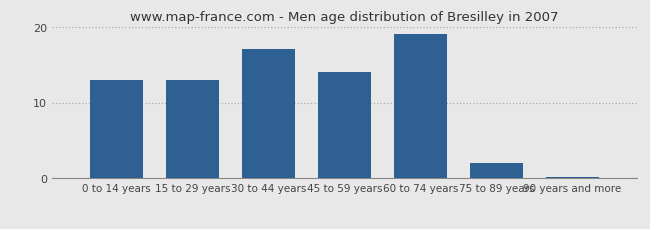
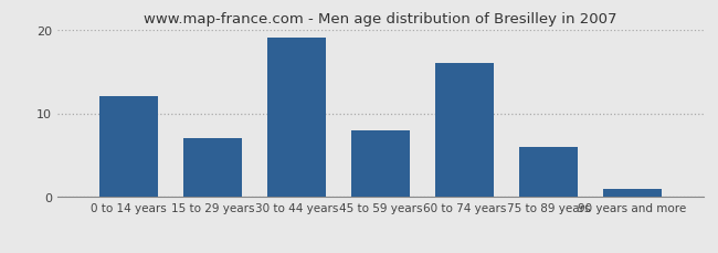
0 to 14 years: 13.0 -> 12.0
15 to 29 years: 13.0 -> 7.0
30 to 44 years: 17.0 -> 19.0
45 to 59 years: 14.0 -> 8.0
60 to 74 years: 19.0 -> 16.0
75 to 89 years: 2.0 -> 6.0
90 years and more: 0.2 -> 1.0
